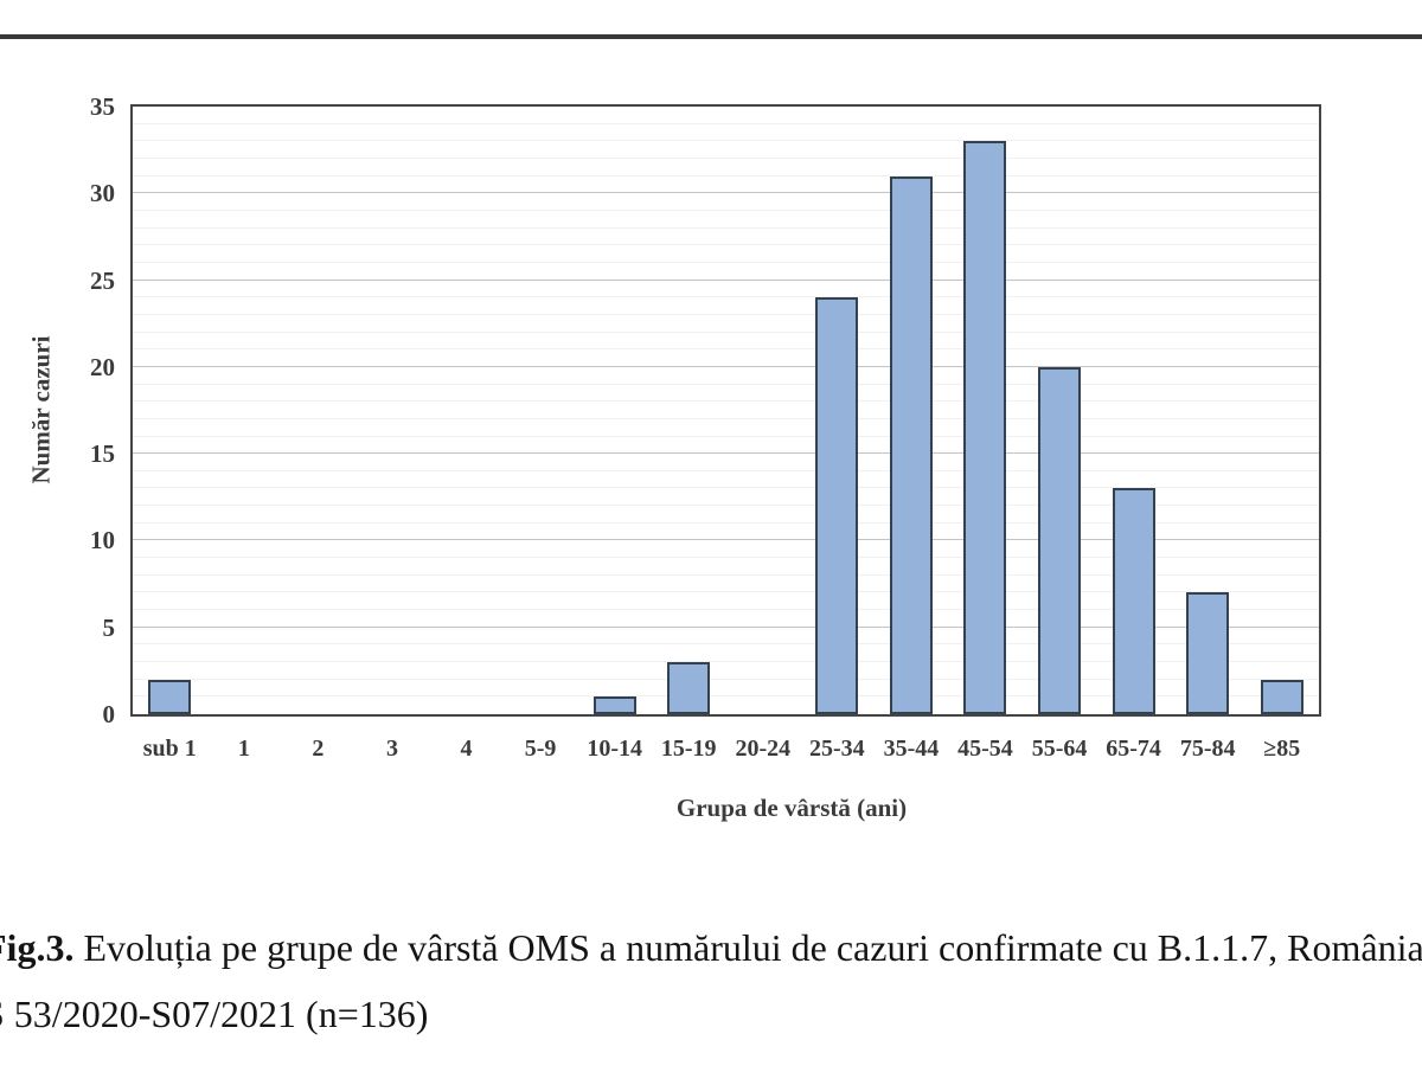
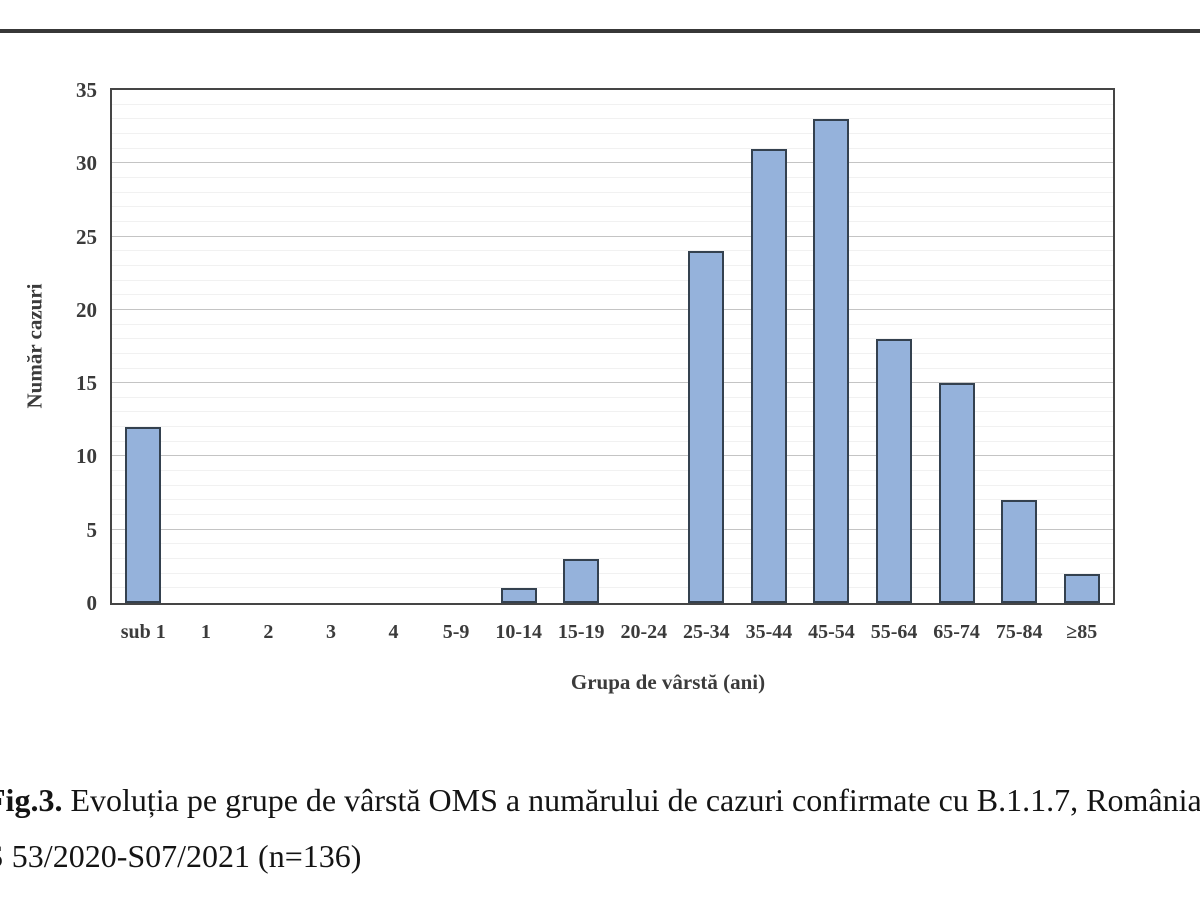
sub 1: 2 -> 12
55-64: 20 -> 18
65-74: 13 -> 15
